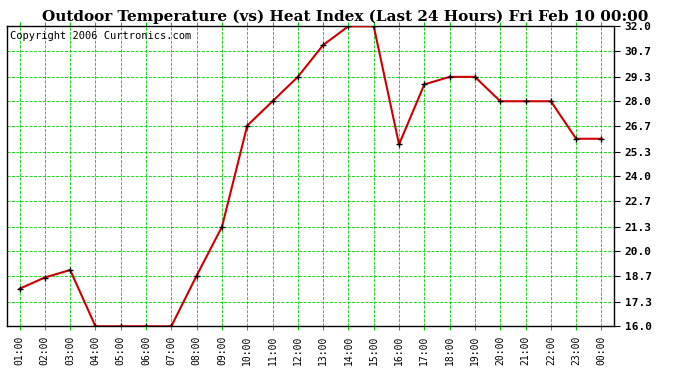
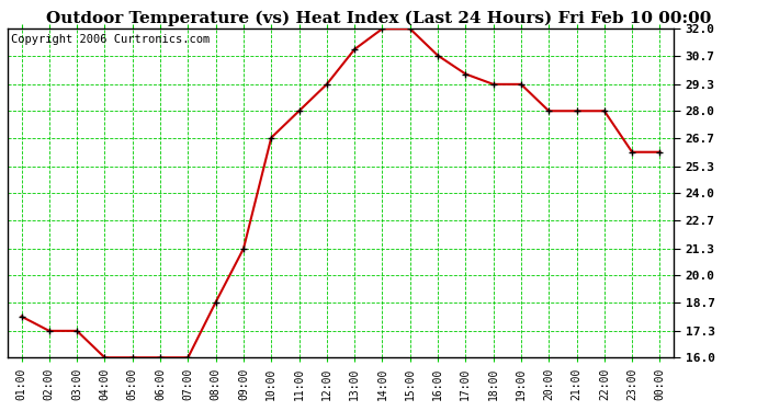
02:00: 18.6 -> 17.3
03:00: 19.0 -> 17.3
16:00: 25.7 -> 30.7
17:00: 28.9 -> 29.8
